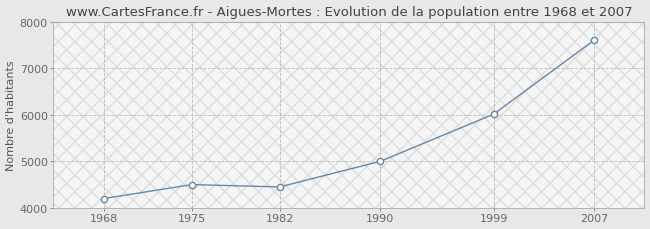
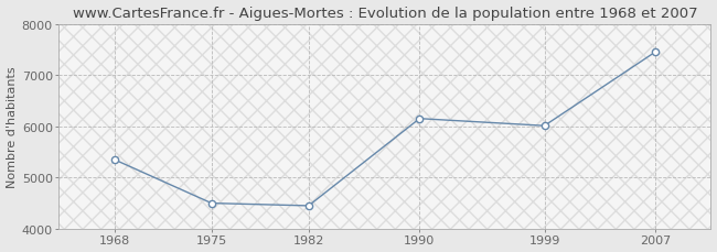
1968: 4200 -> 5350
1990: 5000 -> 6150
2007: 7600 -> 7450
